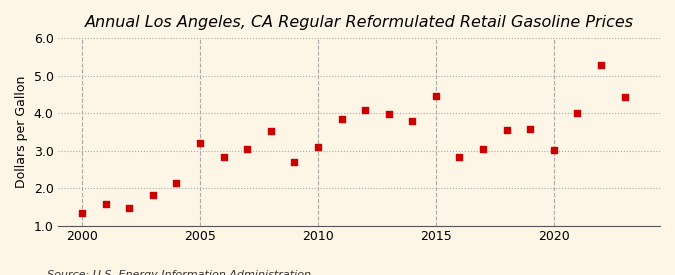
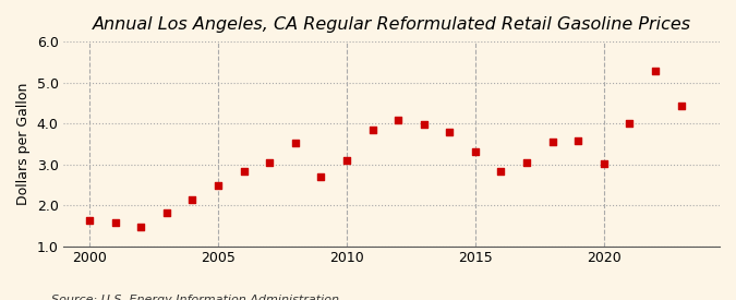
2000: 1.35 -> 1.63
2005: 3.20 -> 2.49
2015: 4.45 -> 3.31
